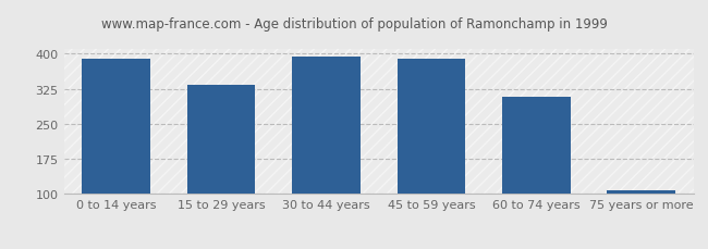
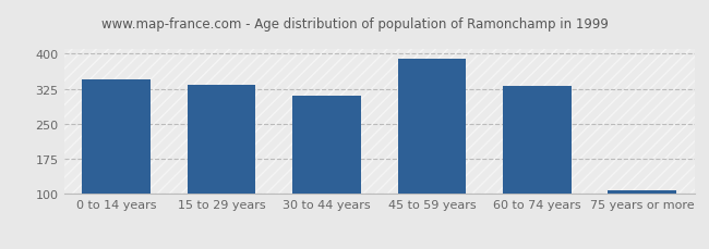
0 to 14 years: 390 -> 345
30 to 44 years: 393 -> 310
60 to 74 years: 308 -> 330
